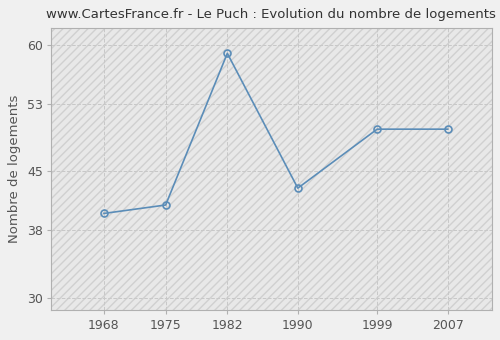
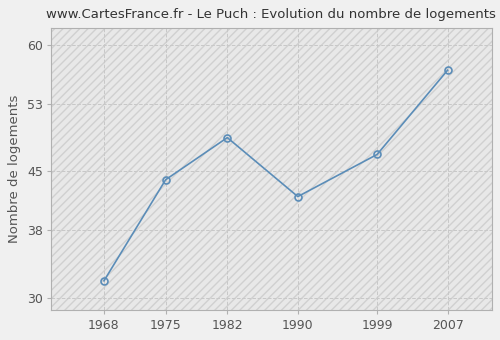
1968: 40 -> 32
1975: 41 -> 44
1982: 59 -> 49
1990: 43 -> 42
1999: 50 -> 47
2007: 50 -> 57
